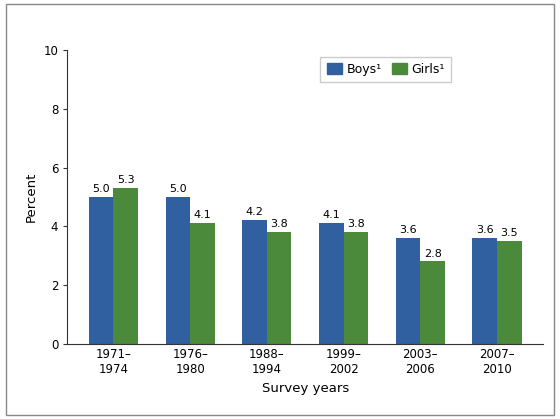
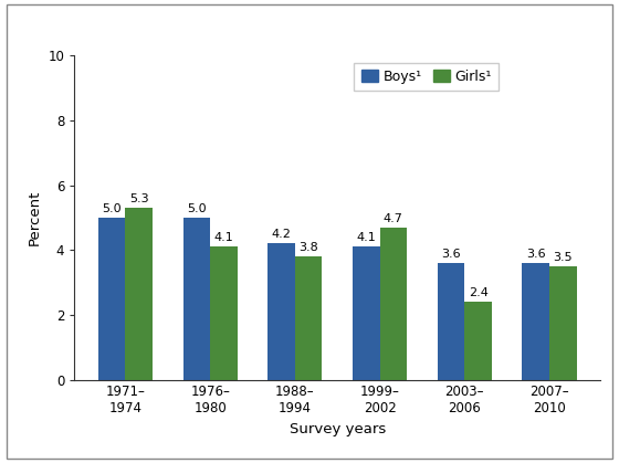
Girls¹/1999– 2002: 3.8 -> 4.7
Girls¹/2003– 2006: 2.8 -> 2.4
